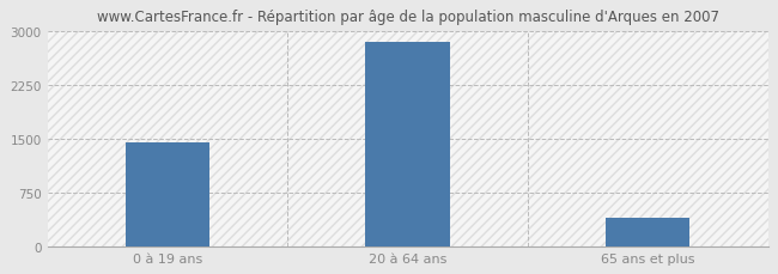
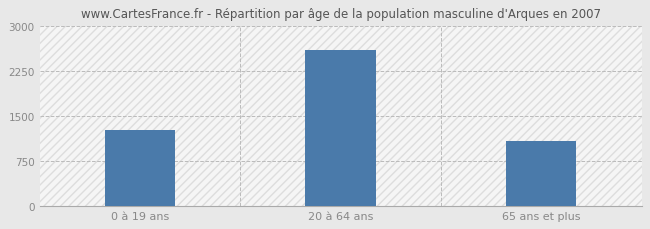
0 à 19 ans: 1450 -> 1260
20 à 64 ans: 2840 -> 2600
65 ans et plus: 400 -> 1080
